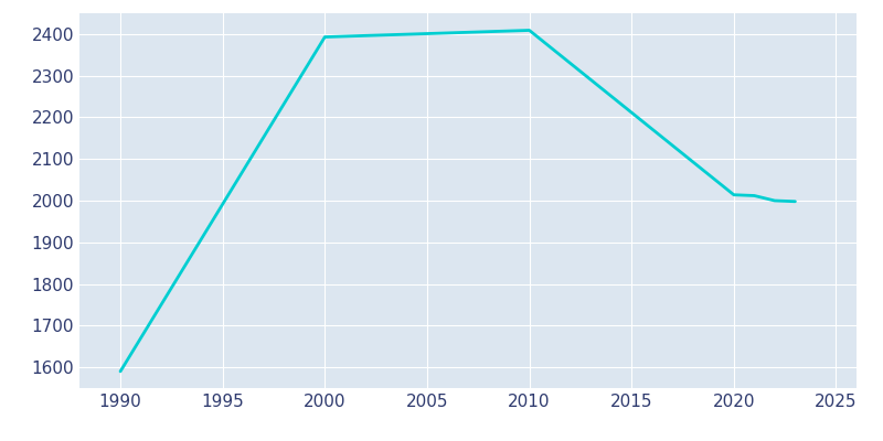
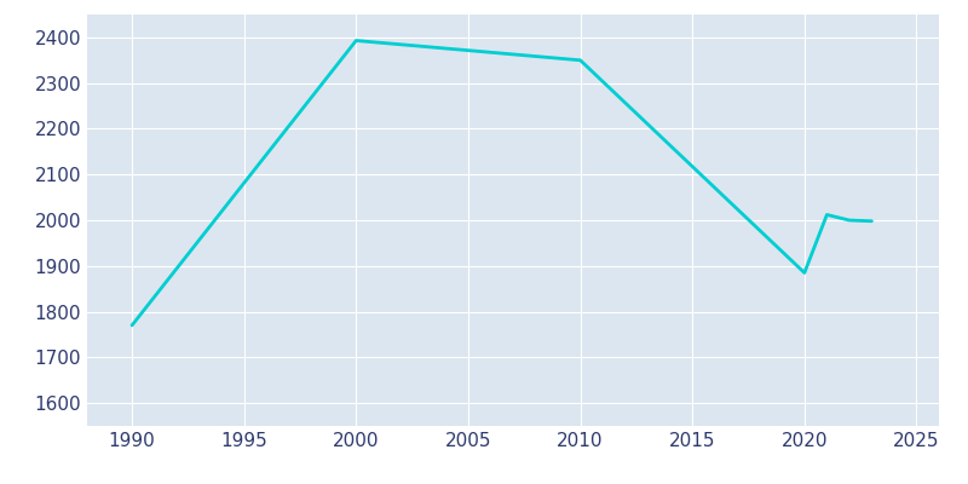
1990: 1590 -> 1770
2010: 2409 -> 2350
2020: 2014 -> 1885
